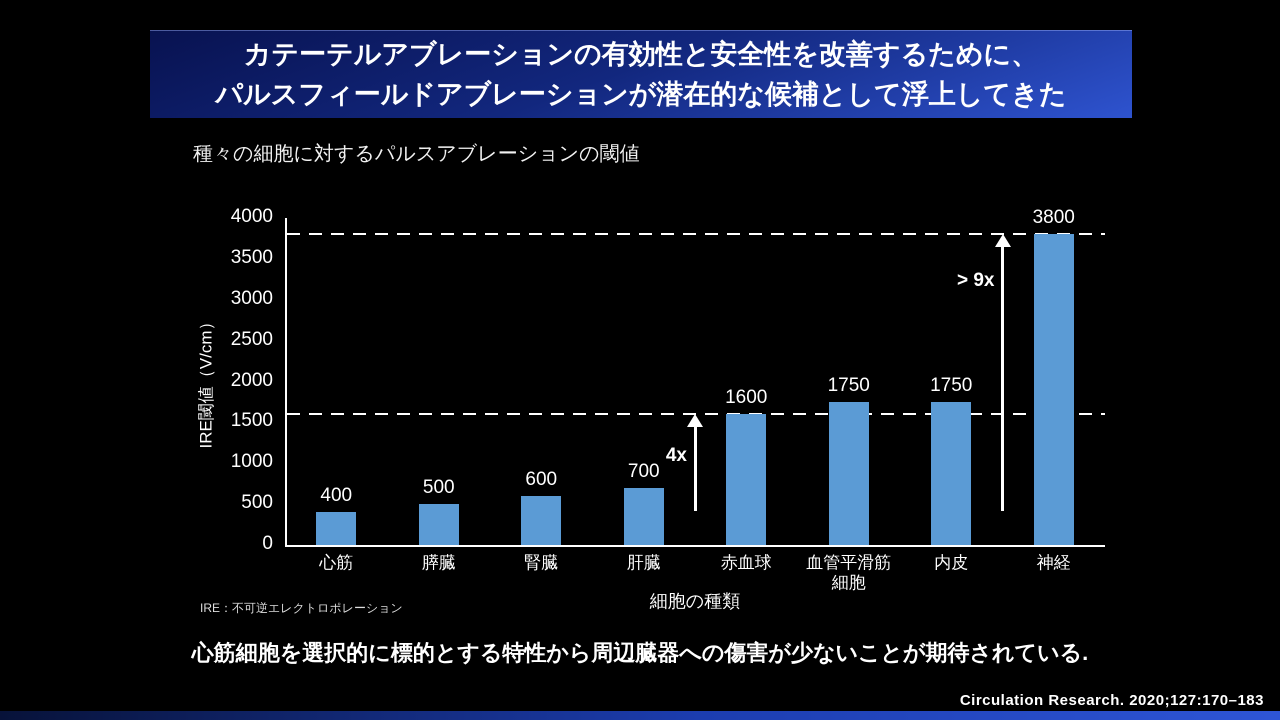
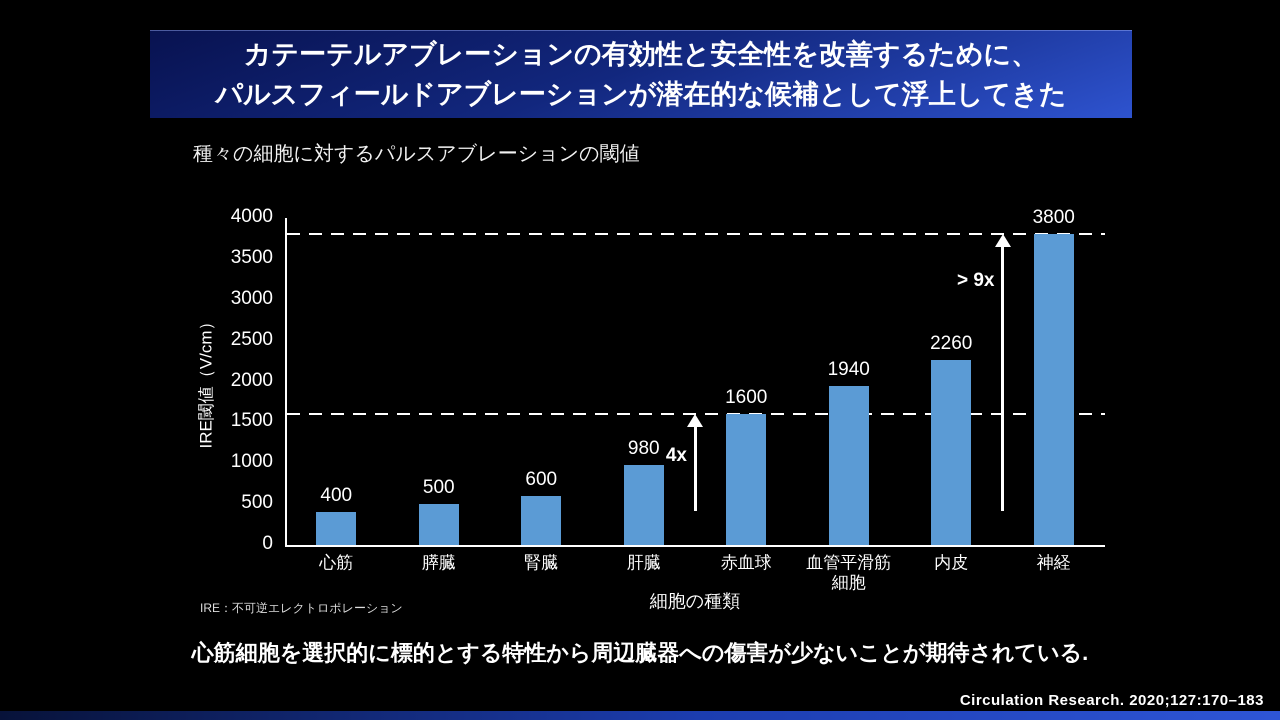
肝臓: 700 -> 980
血管平滑筋 細胞: 1750 -> 1940
内皮: 1750 -> 2260
